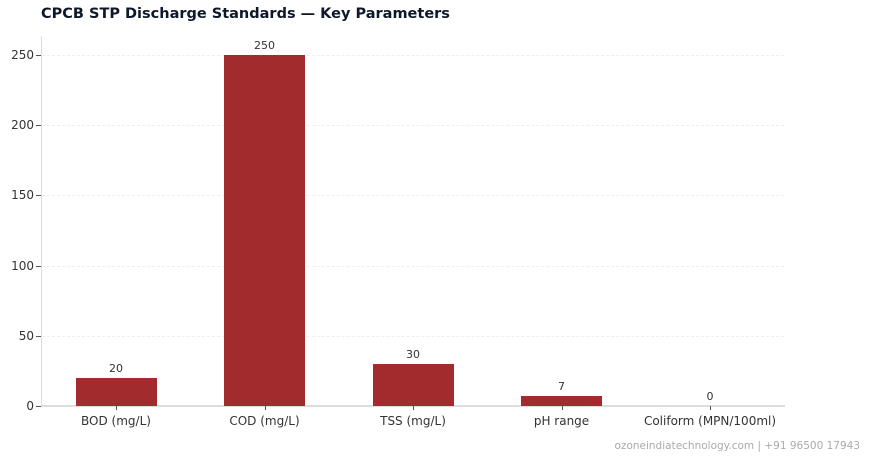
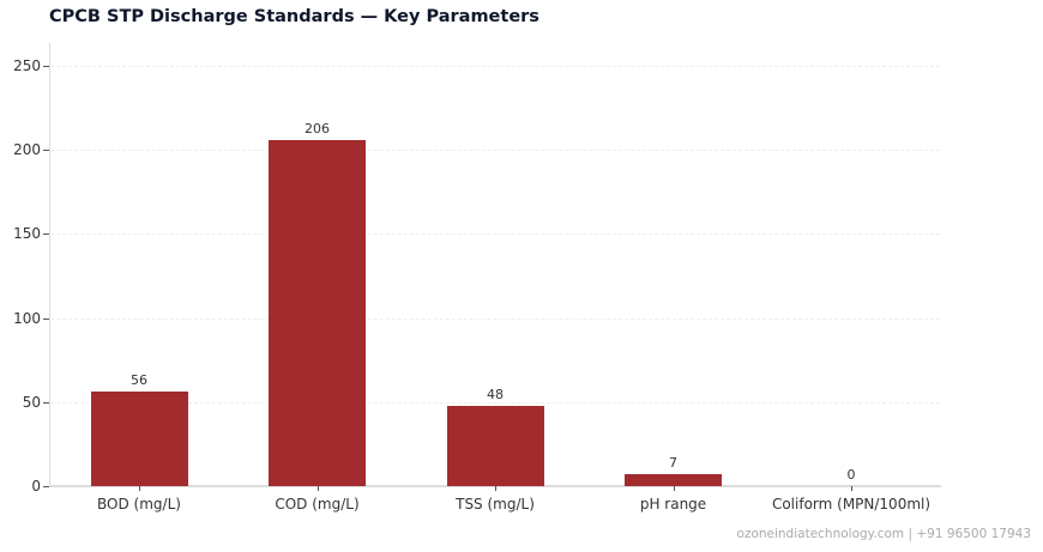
BOD (mg/L): 20 -> 56
COD (mg/L): 250 -> 206
TSS (mg/L): 30 -> 48
